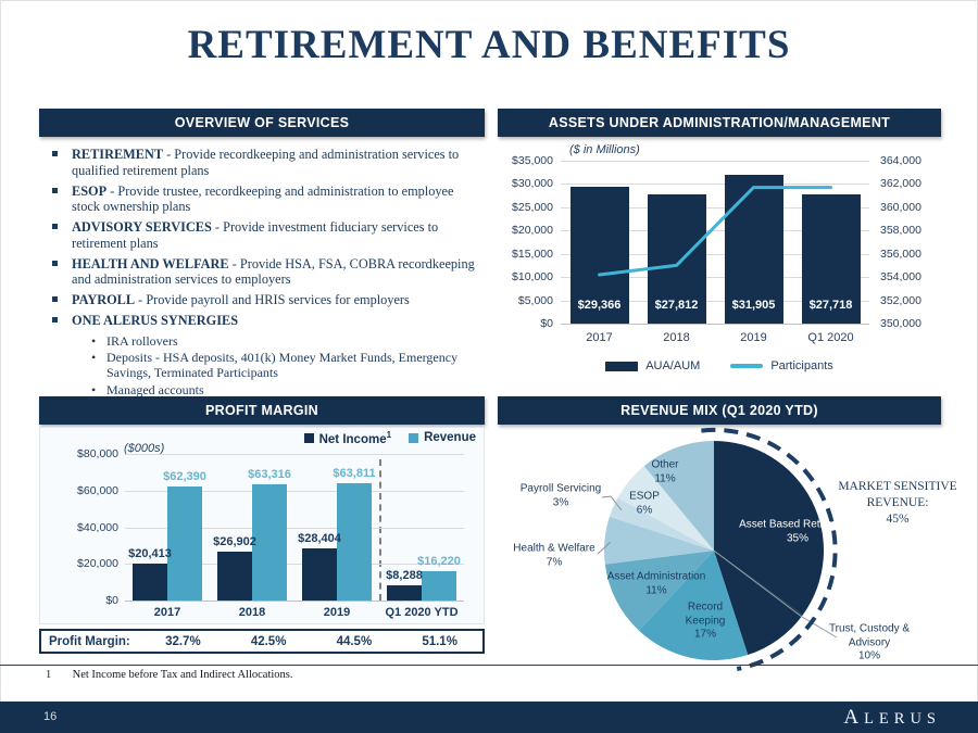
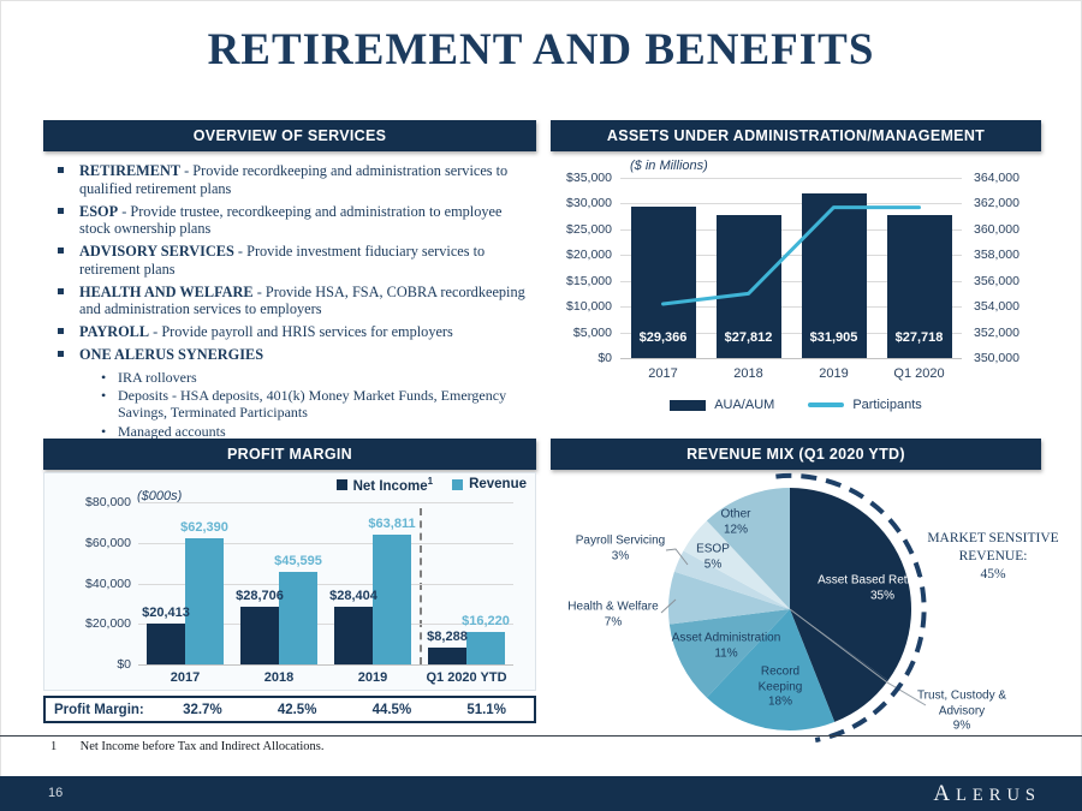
PROFIT MARGIN/Net Income/2018: $26,902 -> $28,706
PROFIT MARGIN/Revenue/2018: $63,316 -> $45,595
REVENUE MIX (Q1 2020 YTD)/Trust, Custody & Advisory: 10% -> 9%
REVENUE MIX (Q1 2020 YTD)/Record Keeping: 17% -> 18%
REVENUE MIX (Q1 2020 YTD)/ESOP: 6% -> 5%
REVENUE MIX (Q1 2020 YTD)/Other: 11% -> 12%
